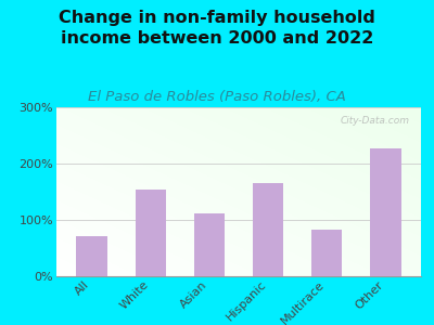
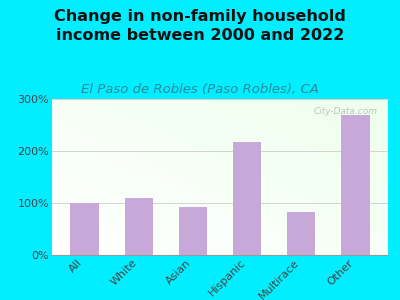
All: 72% -> 100%
White: 154% -> 110%
Asian: 112% -> 93%
Hispanic: 166% -> 218%
Other: 226% -> 270%
